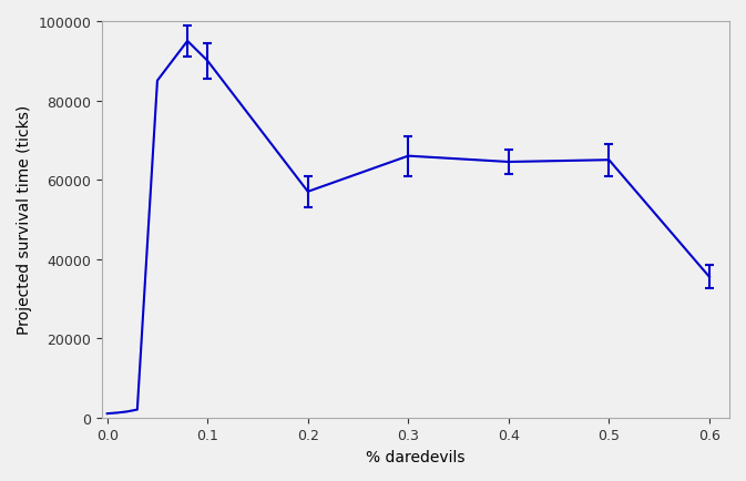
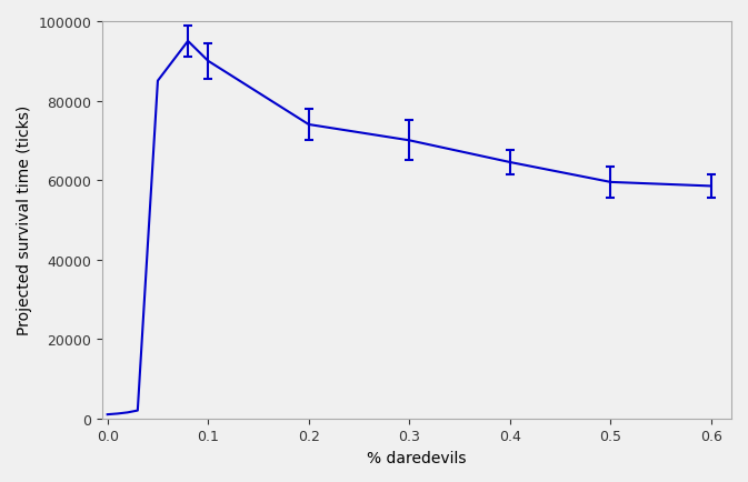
0.2: 57000 -> 74000
0.3: 66000 -> 70000
0.5: 65000 -> 59500
0.6: 35500 -> 58500
